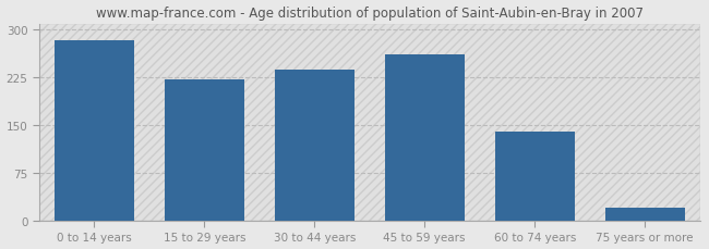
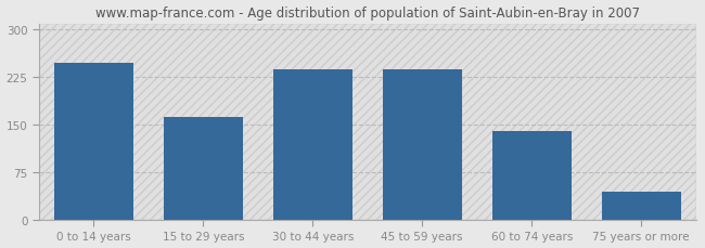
0 to 14 years: 284 -> 248
15 to 29 years: 222 -> 163
45 to 59 years: 262 -> 237
75 years or more: 20 -> 45
